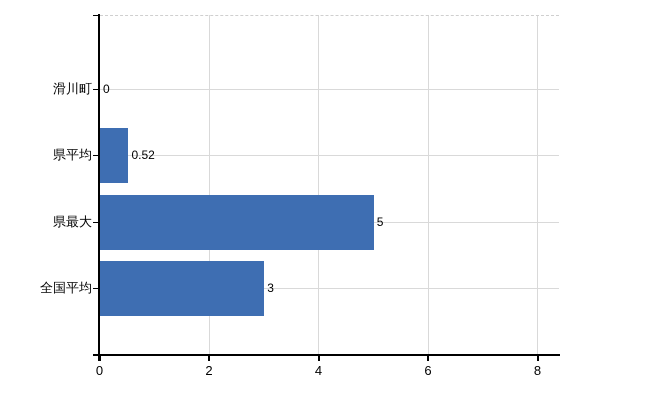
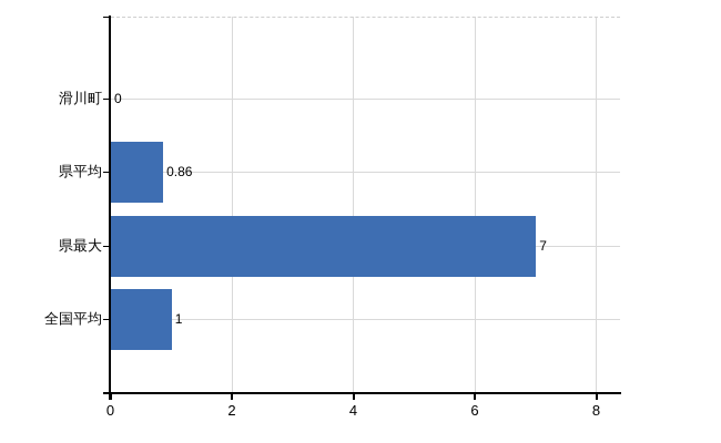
県平均: 0.52 -> 0.86
県最大: 5 -> 7
全国平均: 3 -> 1
